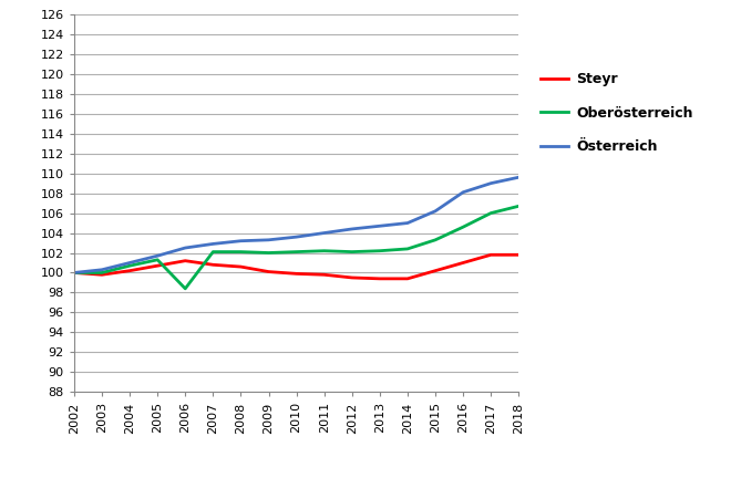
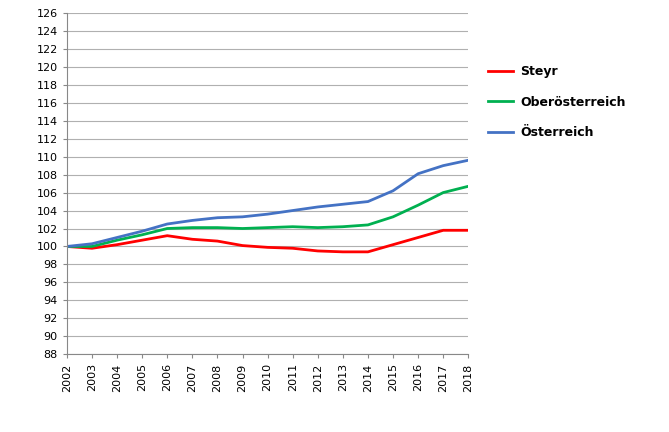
Oberösterreich/2006: 98.4 -> 102.0
